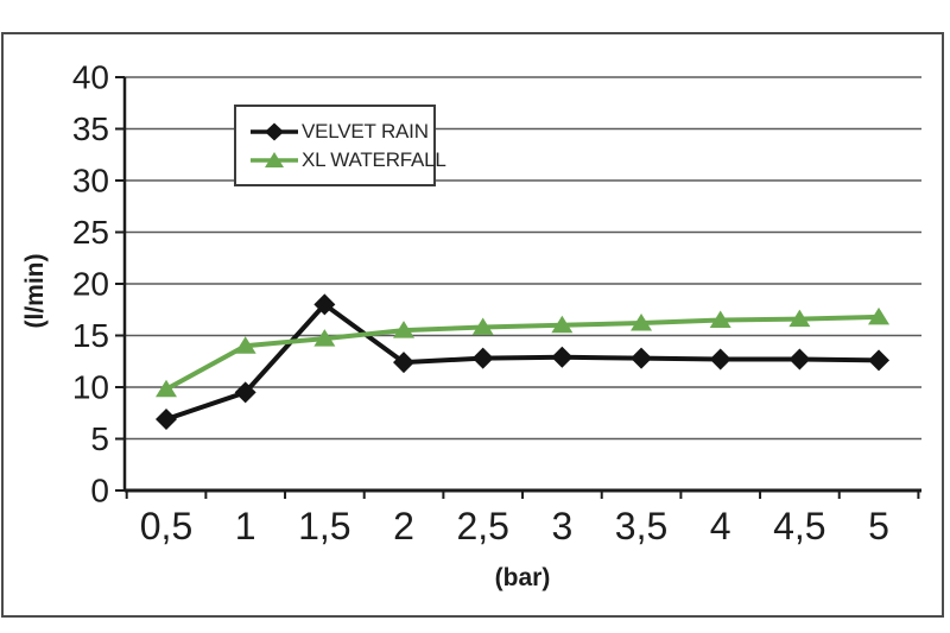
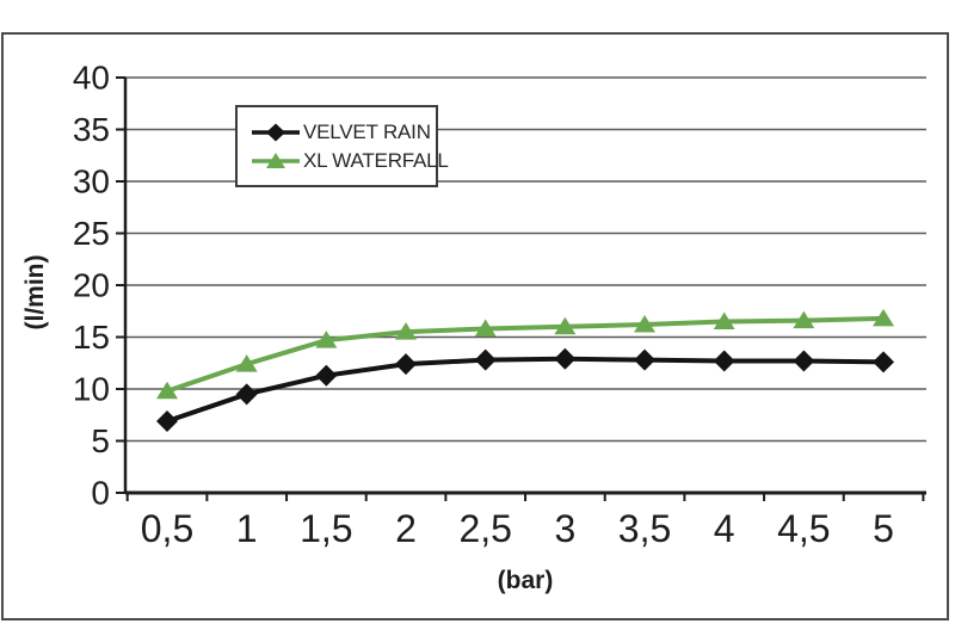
XL WATERFALL/1: 14 -> 12
VELVET RAIN/1,5: 18 -> 11
